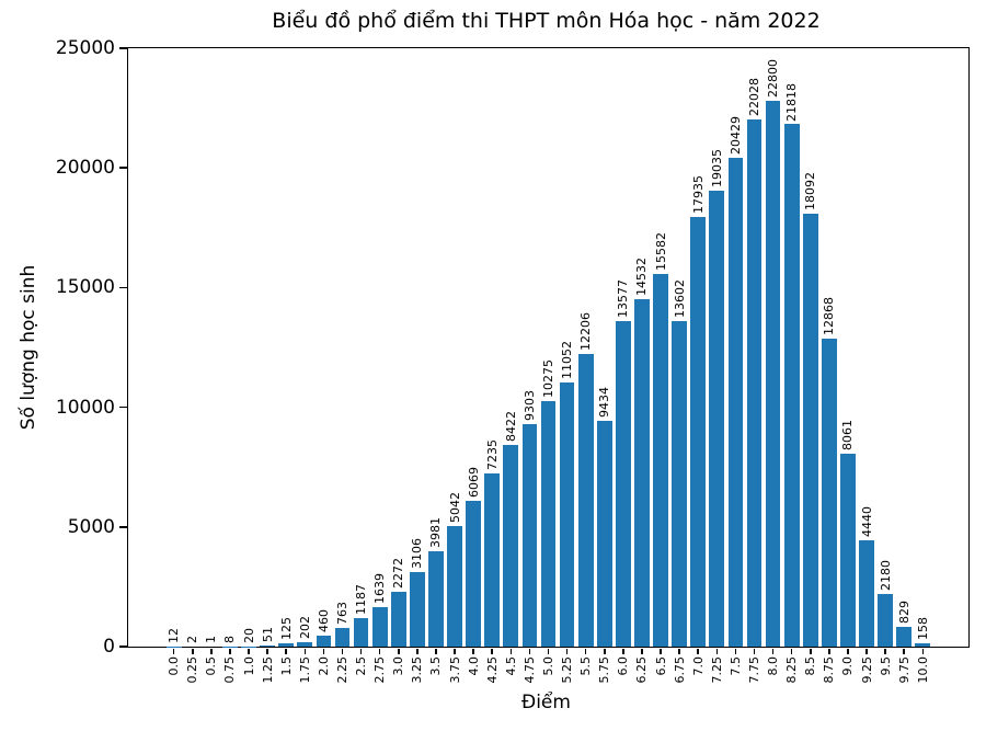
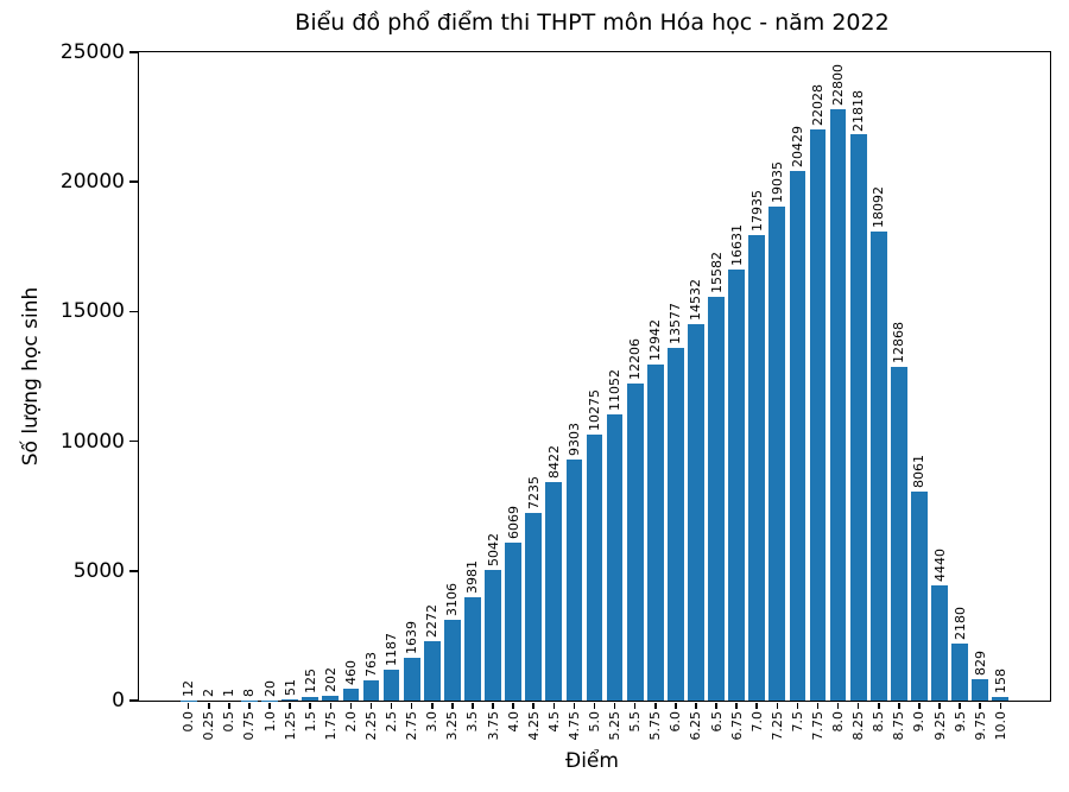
5.75: 9434 -> 12942
6.75: 13602 -> 16631
